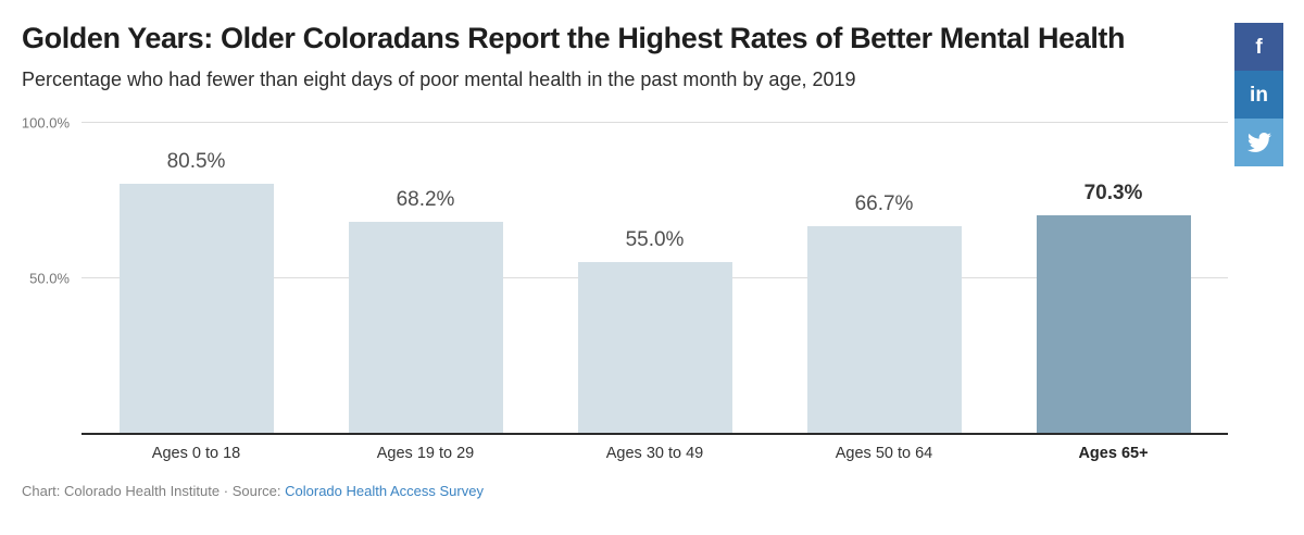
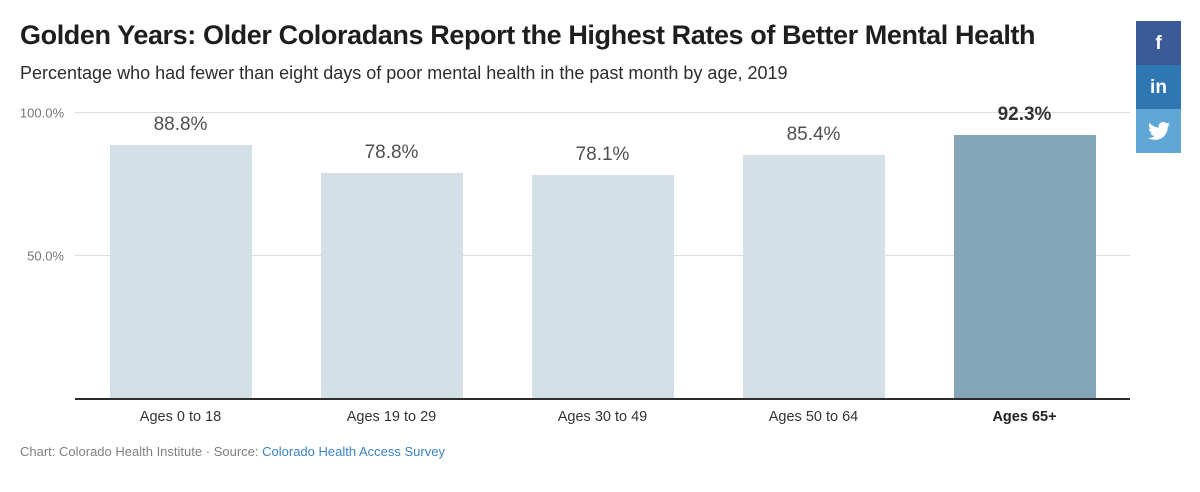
Ages 0 to 18: 80.5% -> 88.8%
Ages 19 to 29: 68.2% -> 78.8%
Ages 30 to 49: 55.0% -> 78.1%
Ages 50 to 64: 66.7% -> 85.4%
Ages 65+: 70.3% -> 92.3%
